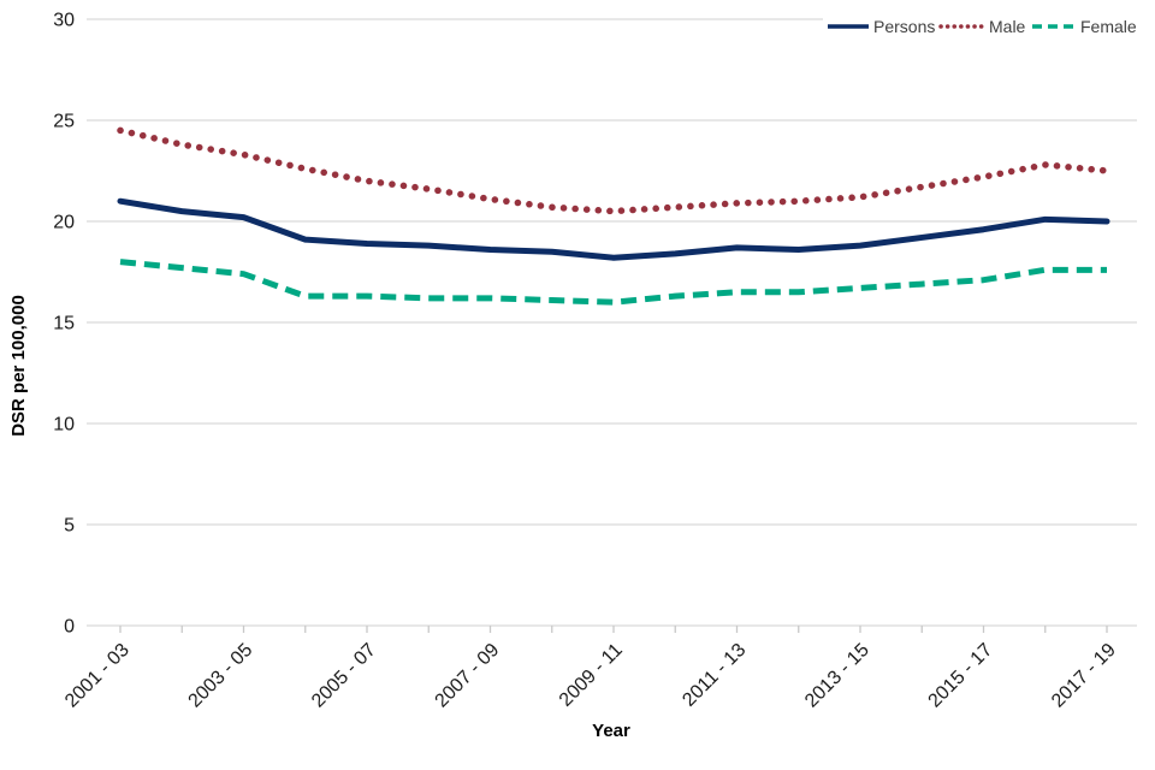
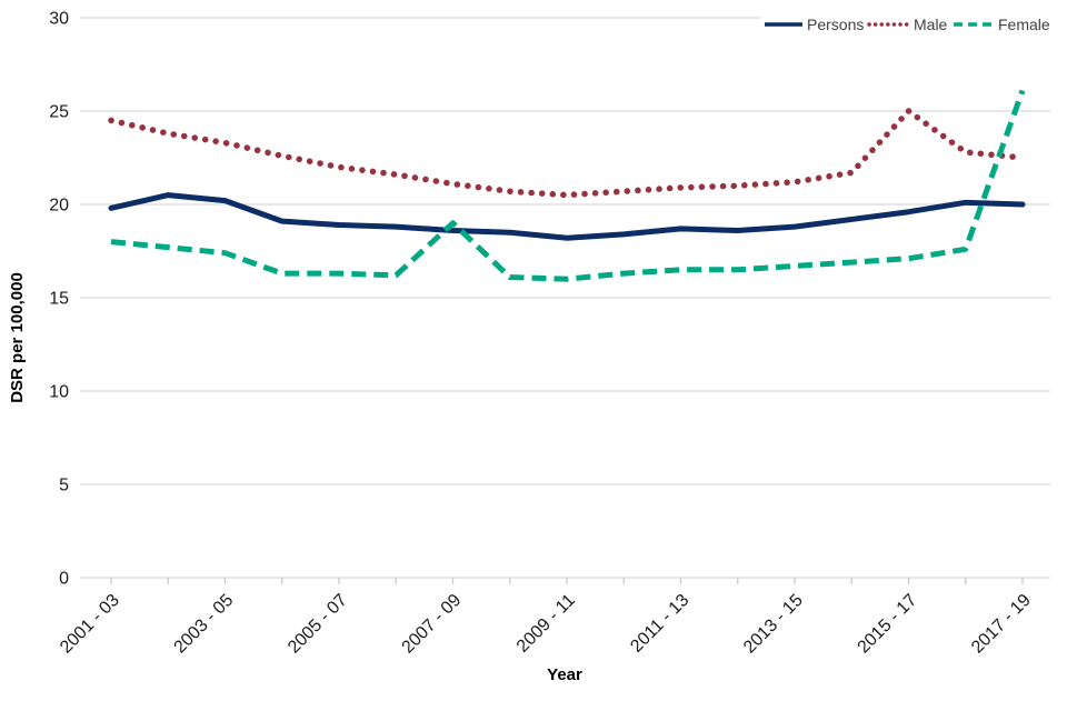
Persons/2001 - 03: 21.0 -> 19.8
Female/2007 - 09: 16.2 -> 19.0
Male/2015 - 17: 22.2 -> 25.0
Female/2017 - 19: 17.6 -> 26.1
